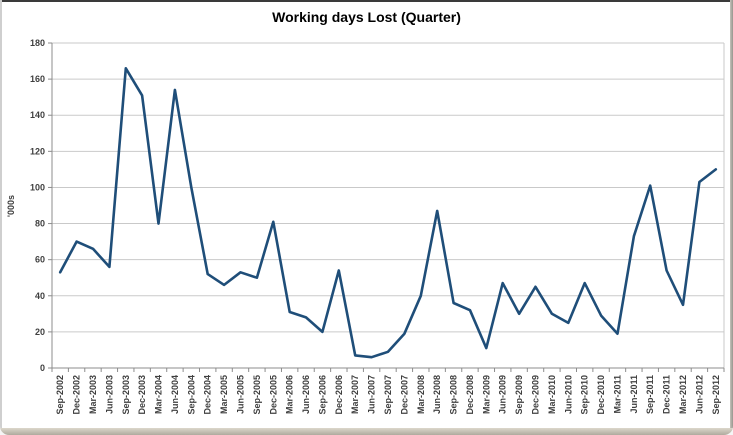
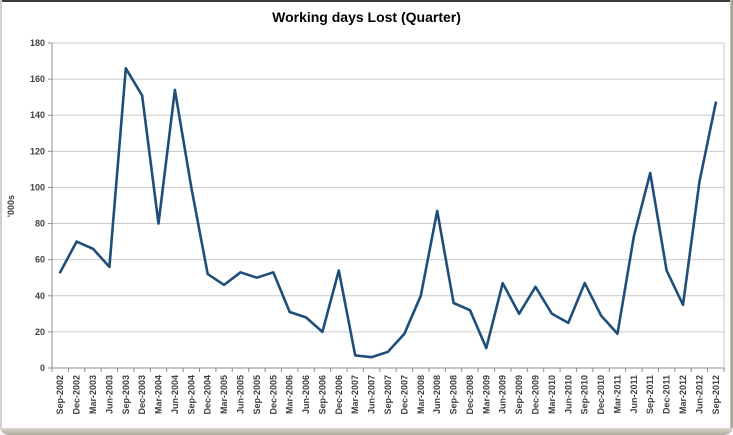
Dec-2005: 81 -> 53
Sep-2011: 101 -> 108
Sep-2012: 110 -> 147
